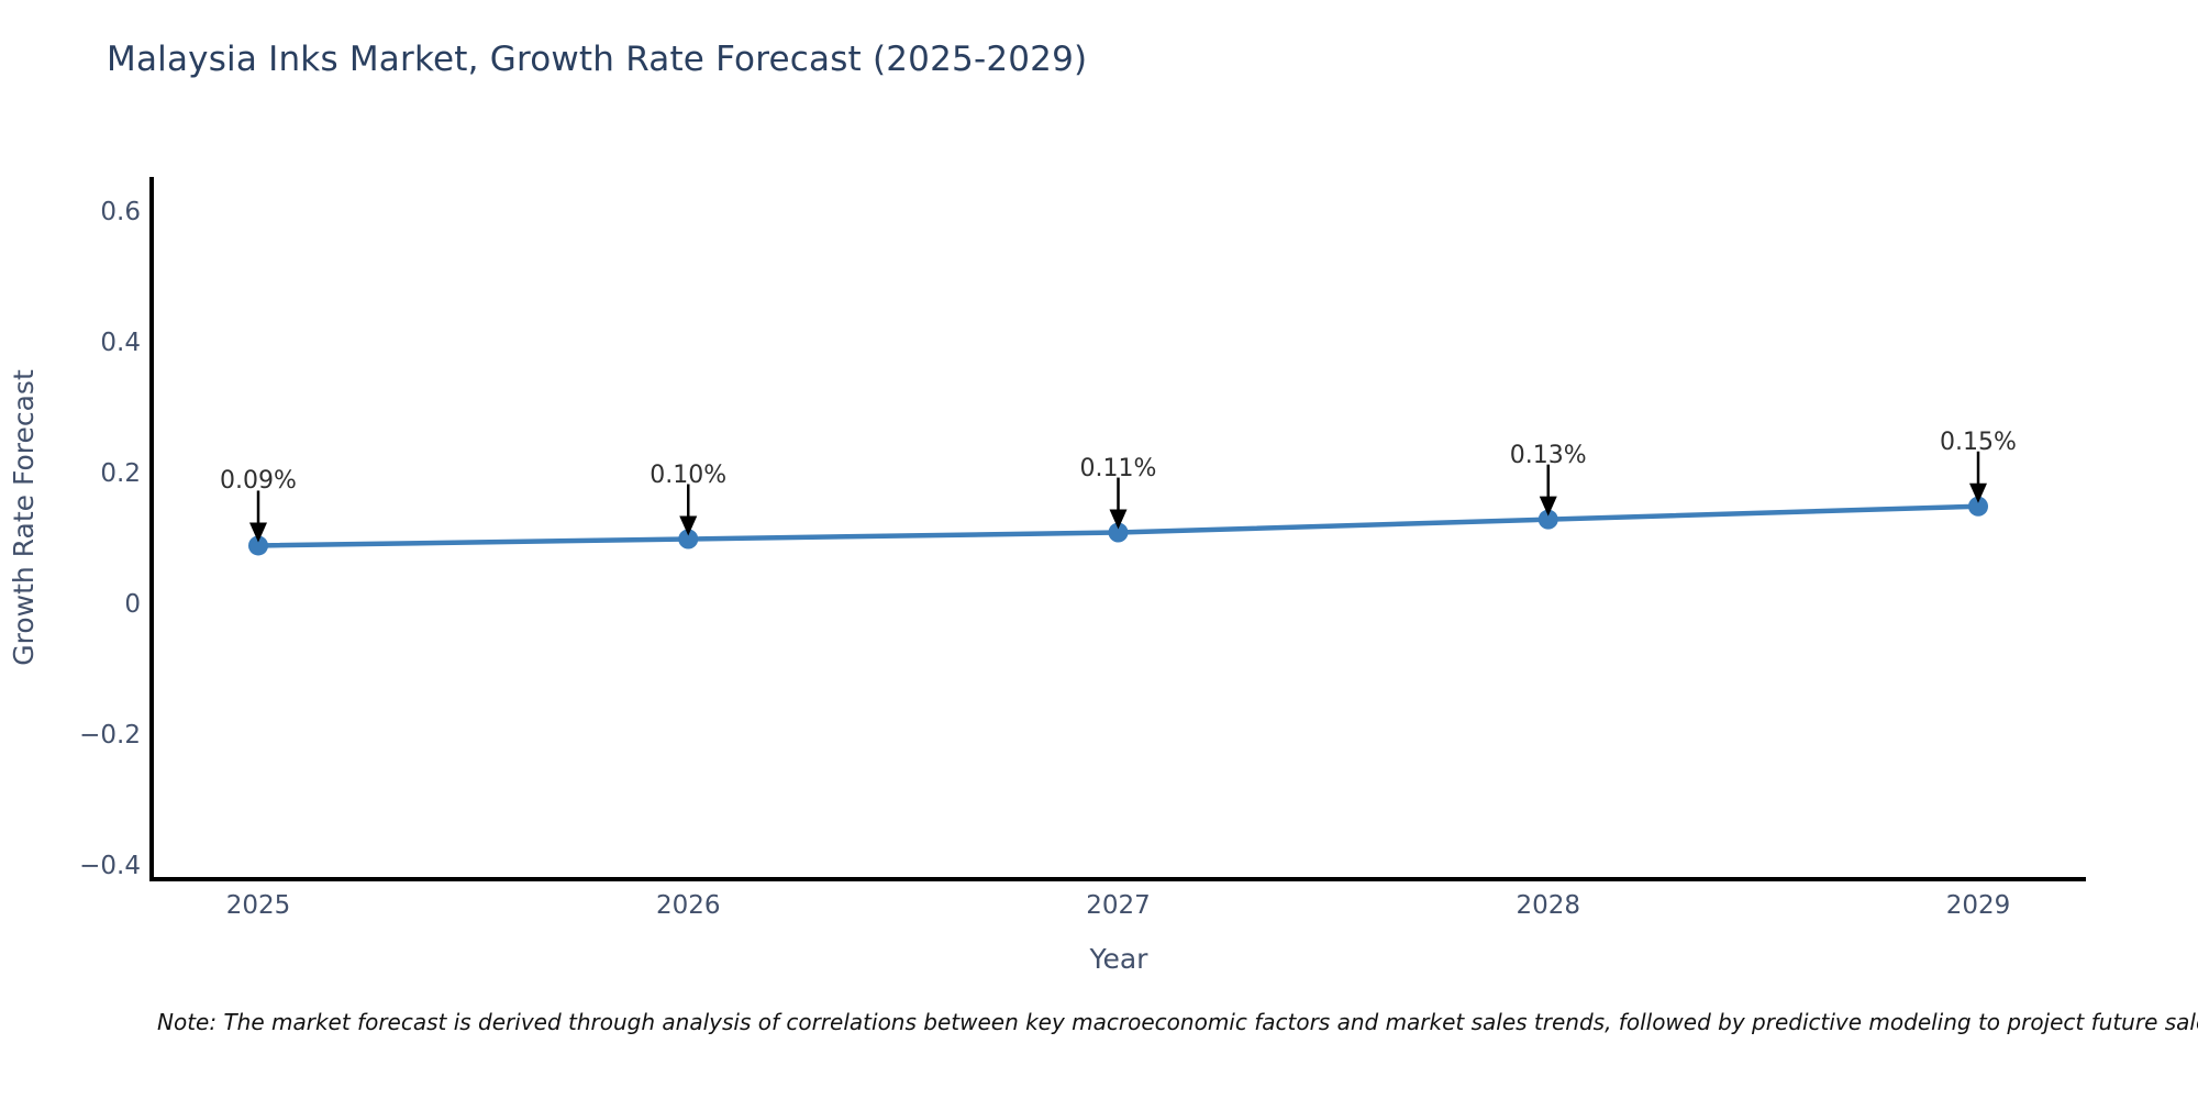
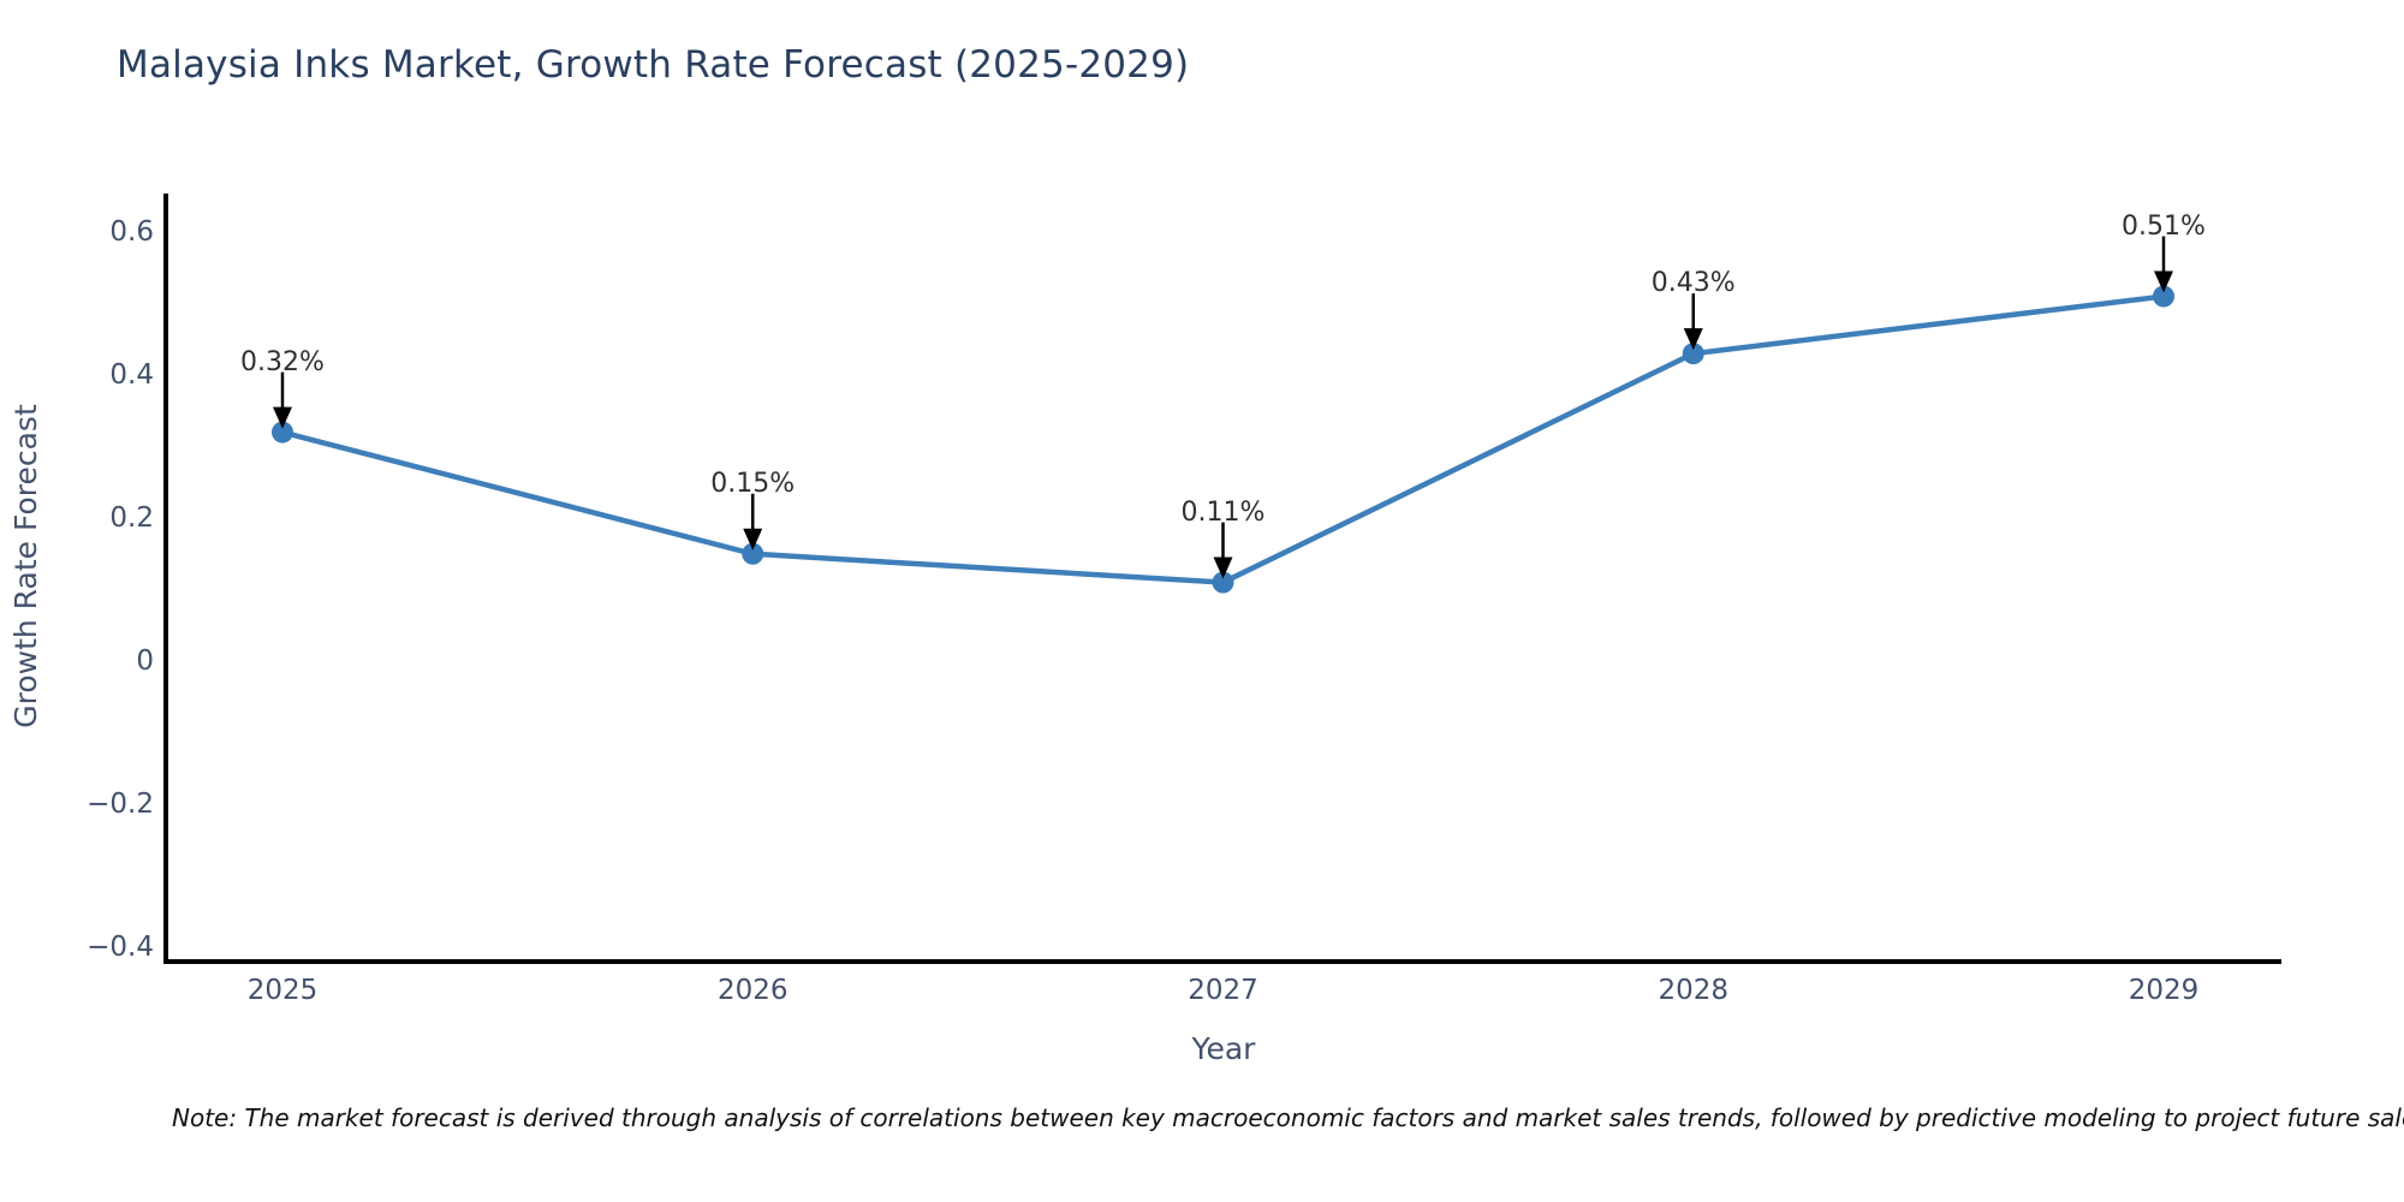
2025: 0.09% -> 0.32%
2026: 0.10% -> 0.15%
2028: 0.13% -> 0.43%
2029: 0.15% -> 0.51%
